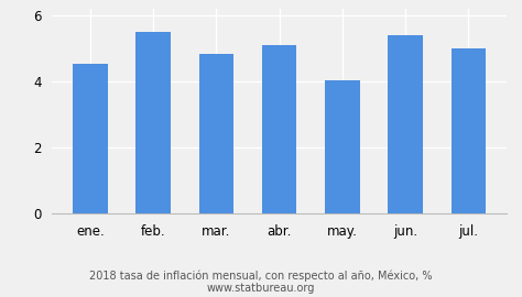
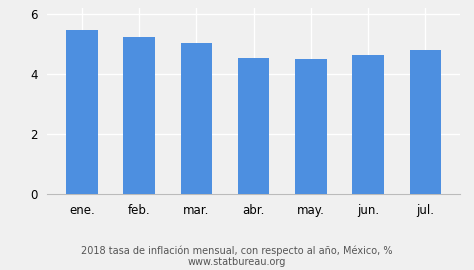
ene.: 4.55 -> 5.46
feb.: 5.50 -> 5.24
mar.: 4.85 -> 5.04
abr.: 5.10 -> 4.55
may.: 4.05 -> 4.51
jun.: 5.40 -> 4.65
jul.: 5.00 -> 4.81
